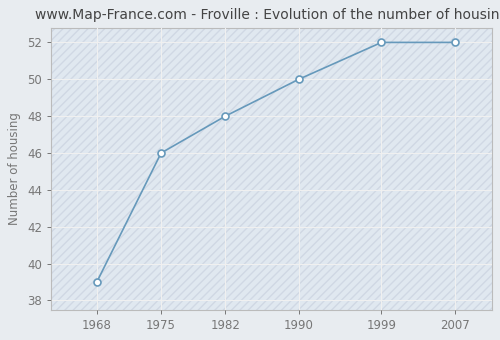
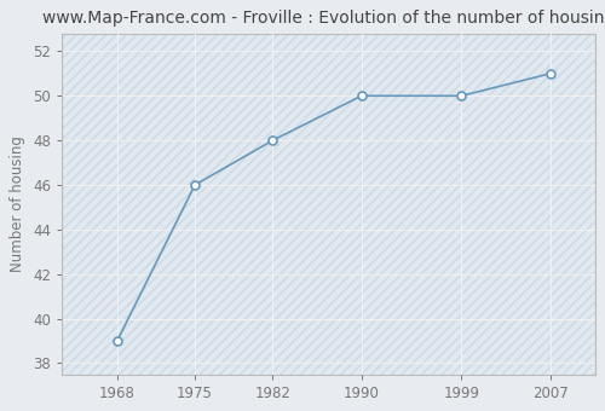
1999: 52 -> 50
2007: 52 -> 51
